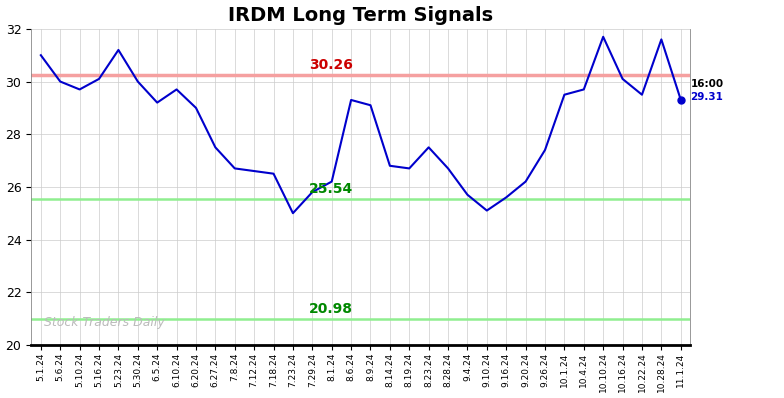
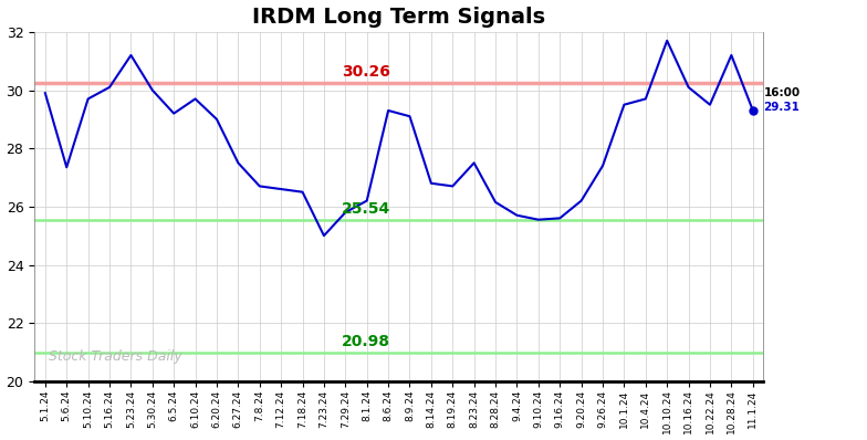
5.1.24: 31.00 -> 29.90
5.6.24: 30.00 -> 27.35
8.28.24: 26.70 -> 26.15
9.10.24: 25.10 -> 25.55
10.28.24: 31.60 -> 31.20
